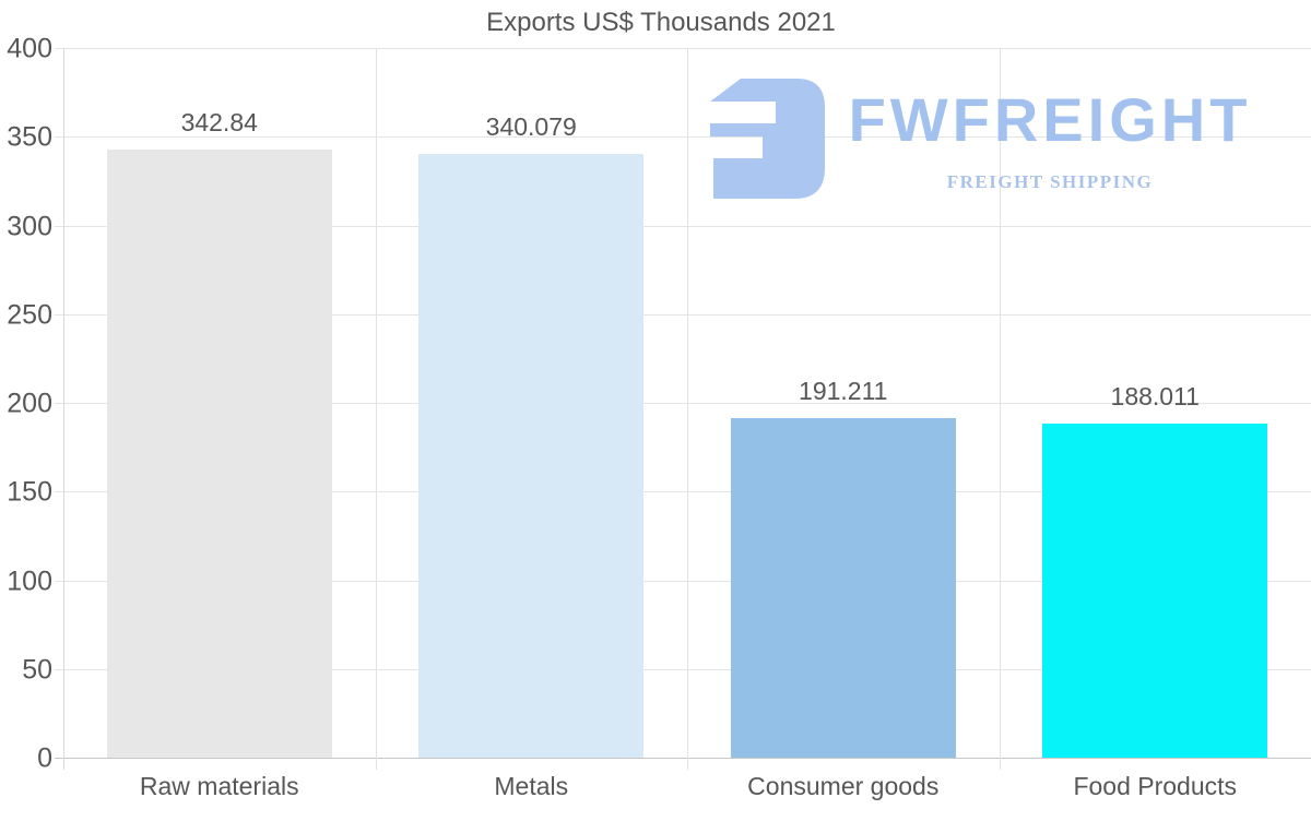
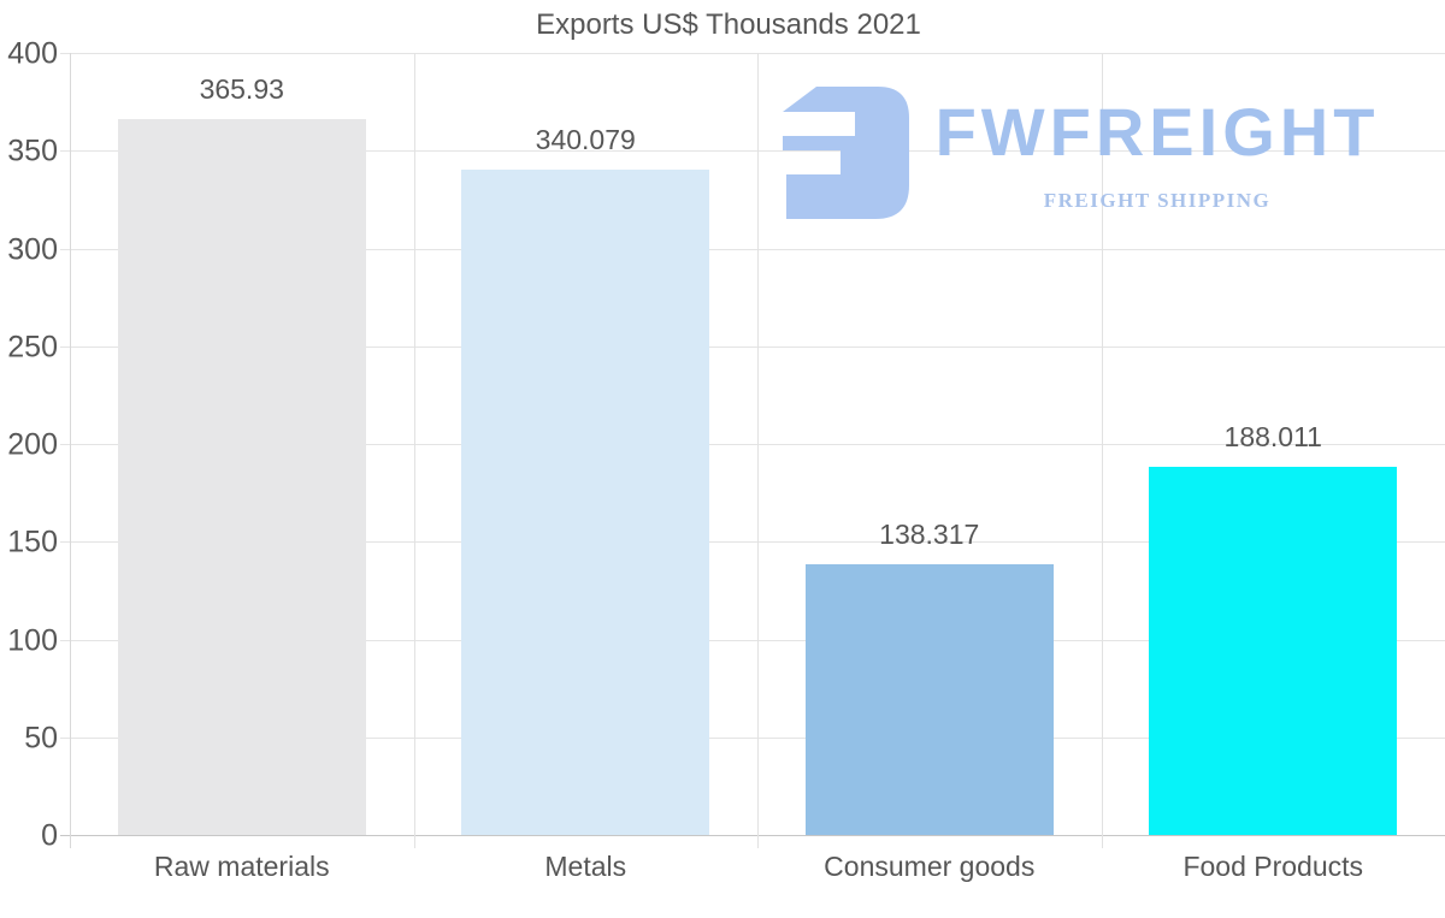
Raw materials: 342.84 -> 365.93
Consumer goods: 191.211 -> 138.317
